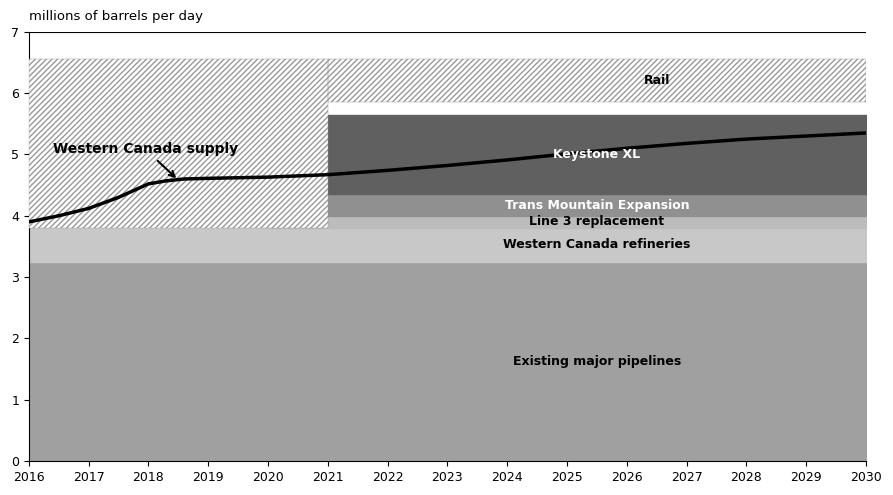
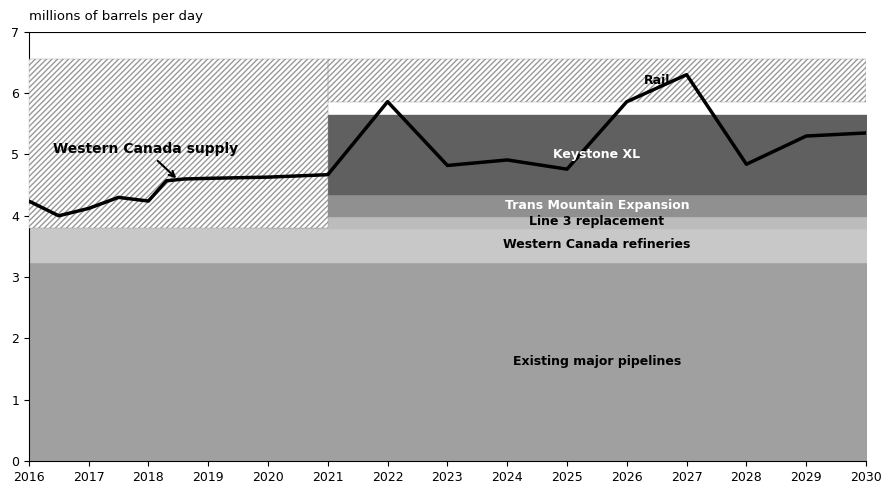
2016: 3.90 -> 4.24
2018: 4.52 -> 4.24
2022: 4.74 -> 5.86
2025: 5.01 -> 4.76
2026: 5.10 -> 5.86
2027: 5.18 -> 6.30
2028: 5.25 -> 4.84
